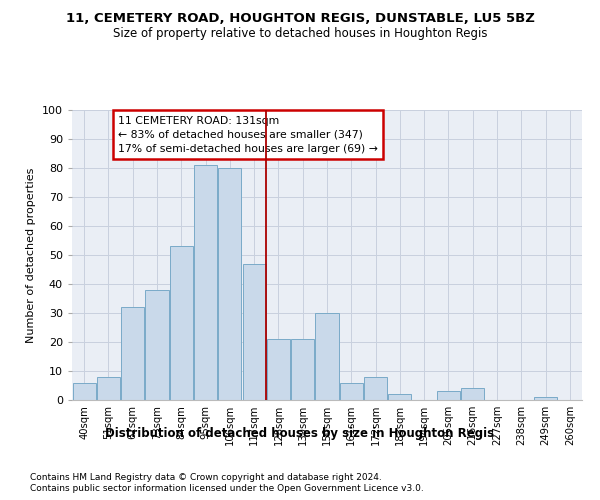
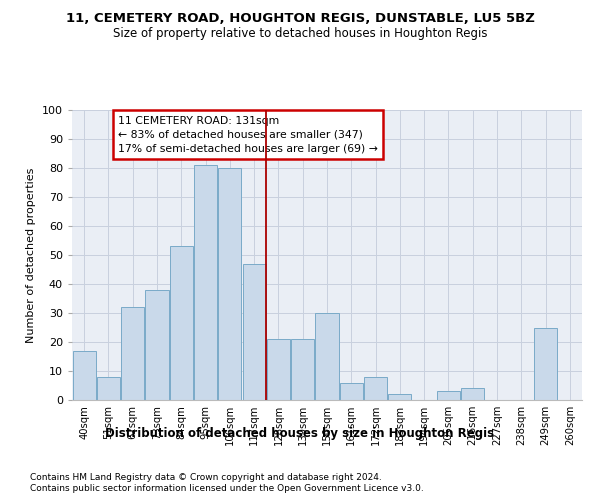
40sqm: 6 -> 17
249sqm: 1 -> 25
